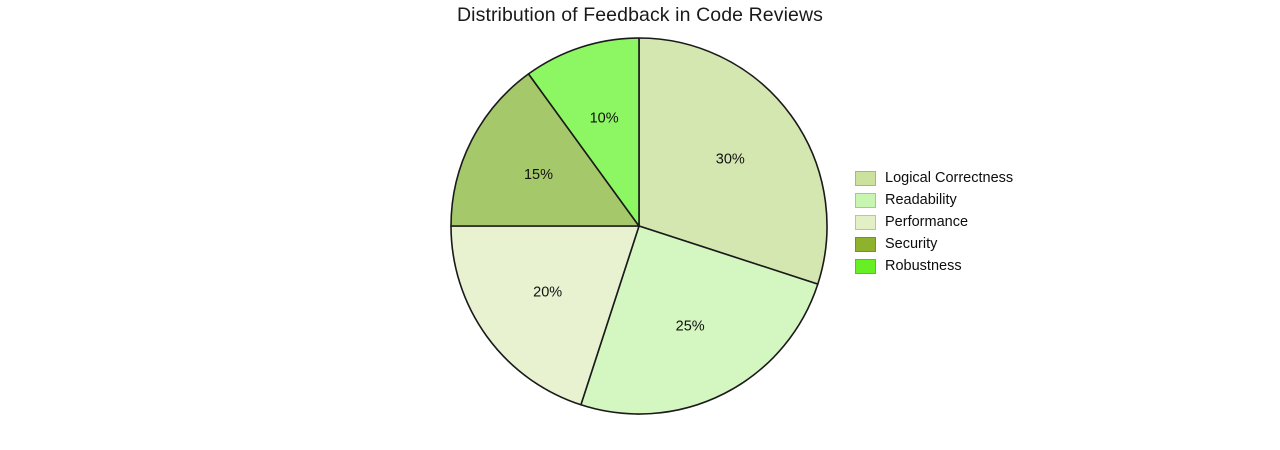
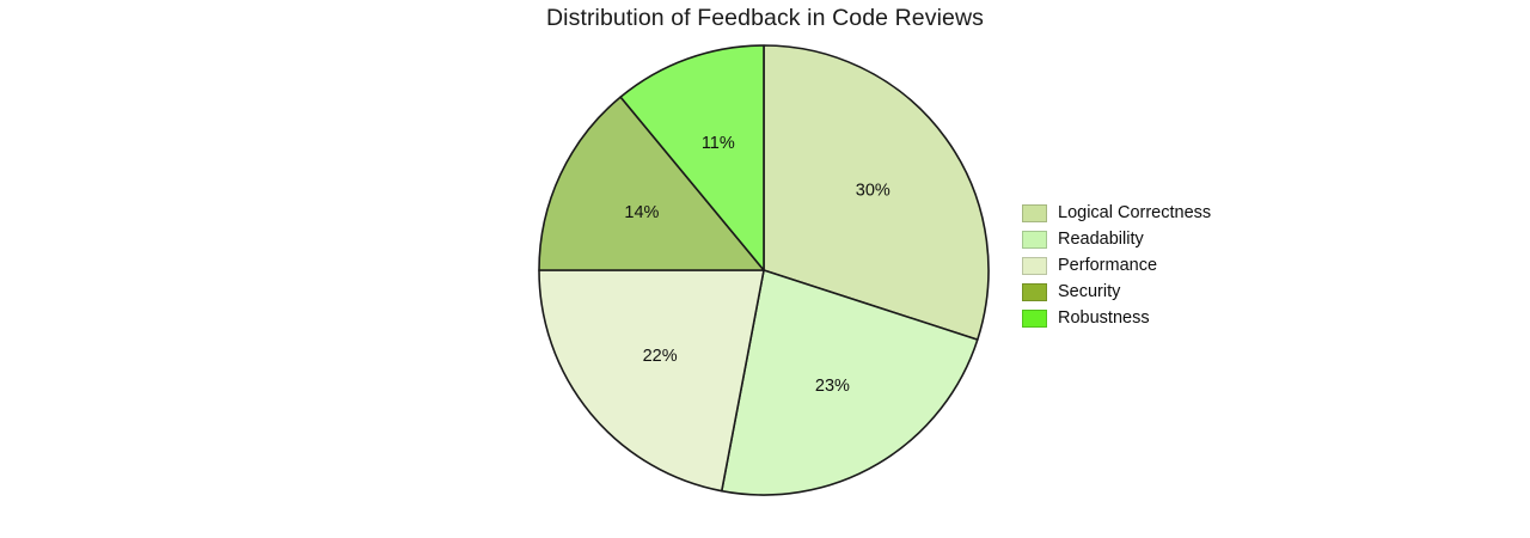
Readability: 25% -> 23%
Performance: 20% -> 22%
Security: 15% -> 14%
Robustness: 10% -> 11%
